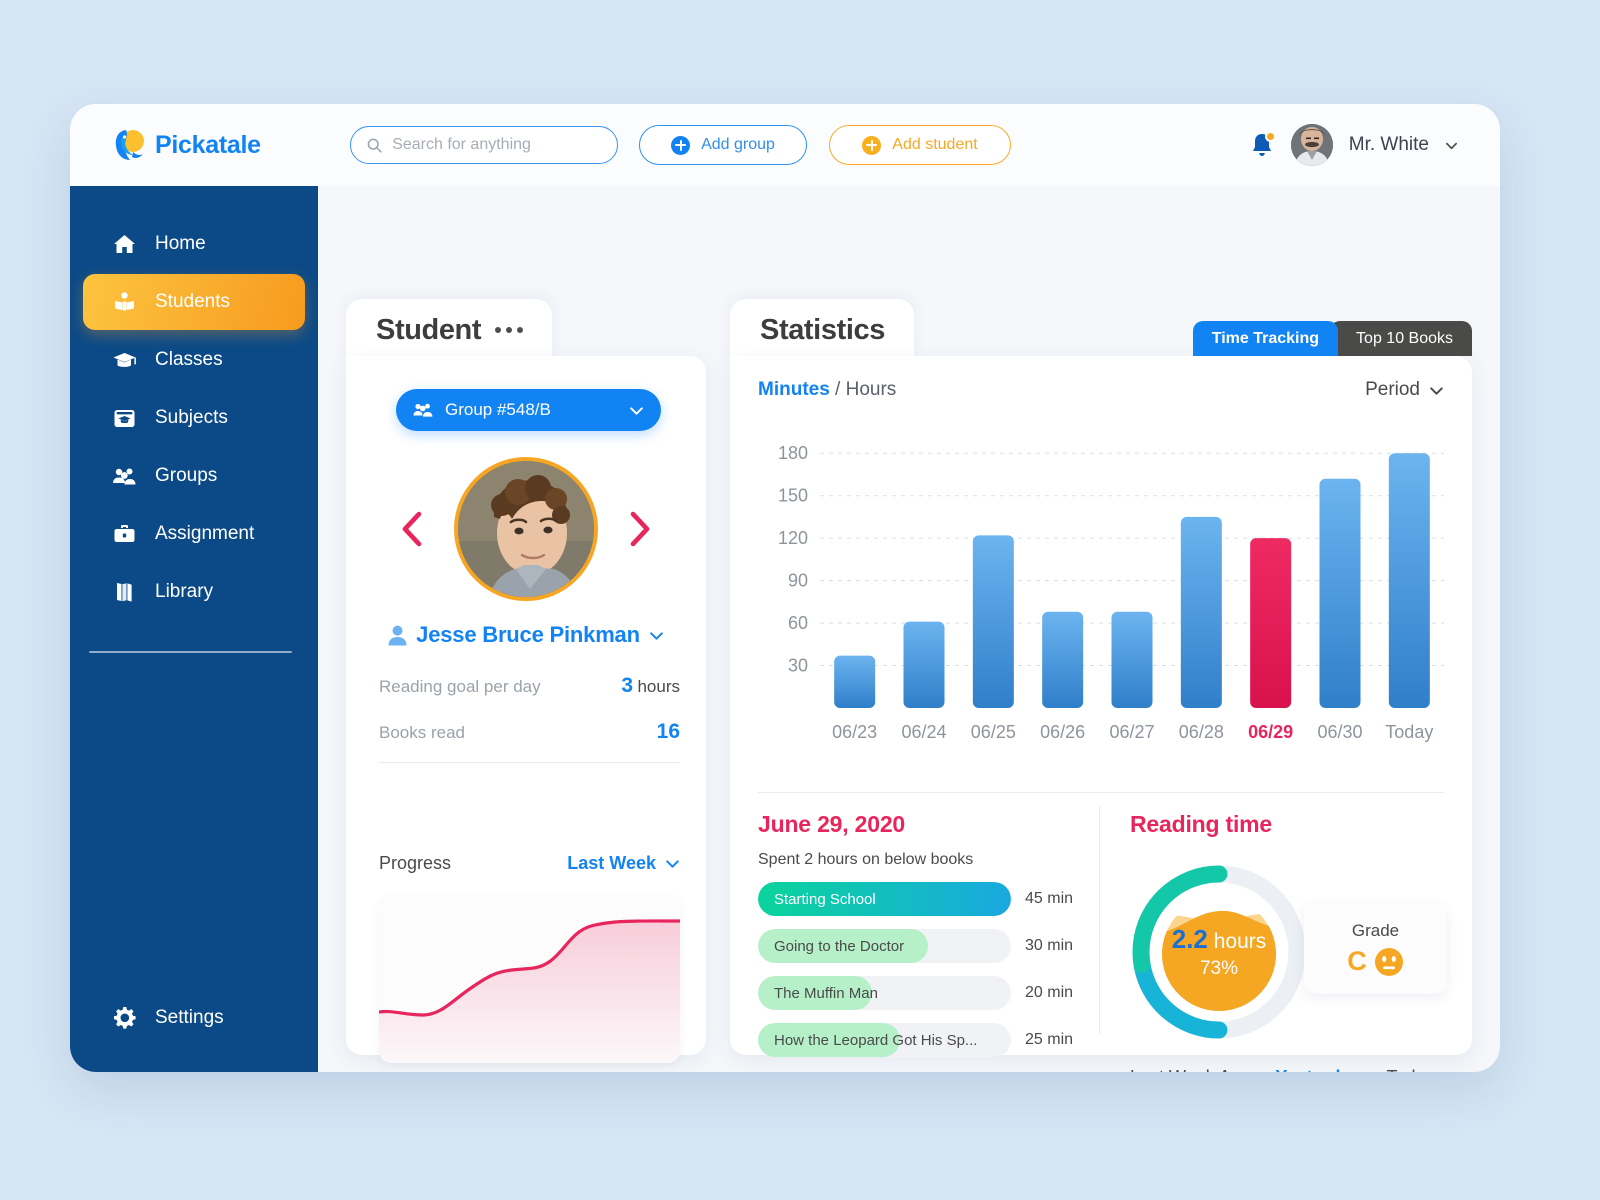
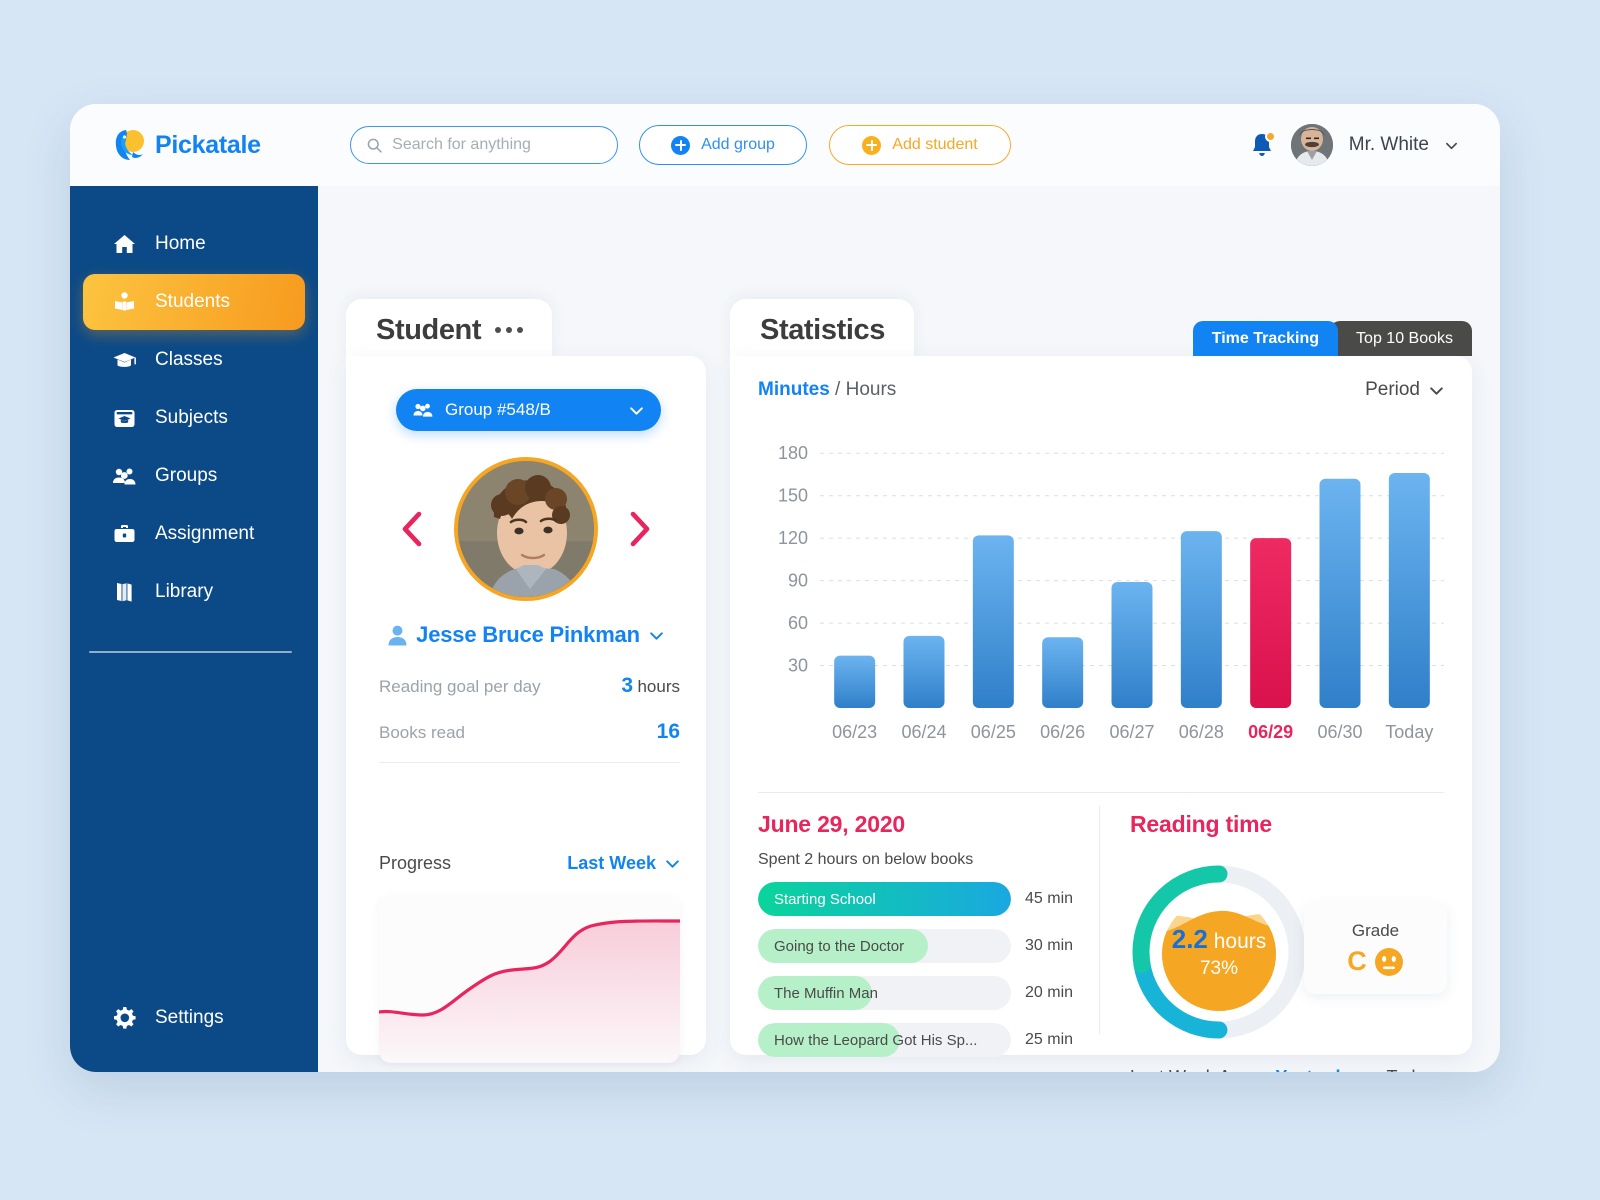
06/24: 61 -> 51
06/26: 68 -> 50
06/27: 68 -> 89
06/28: 135 -> 125
Today: 180 -> 166
